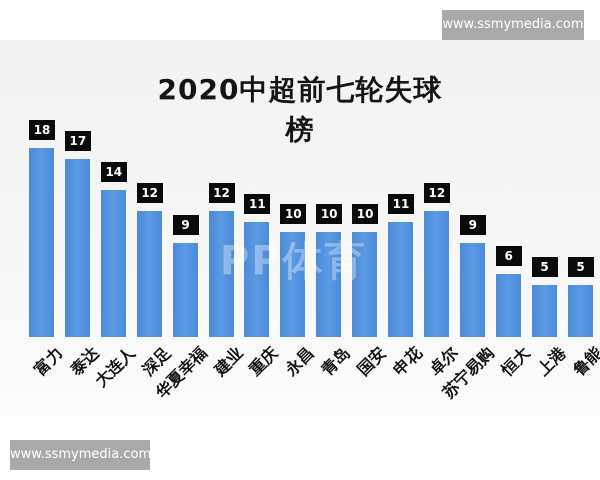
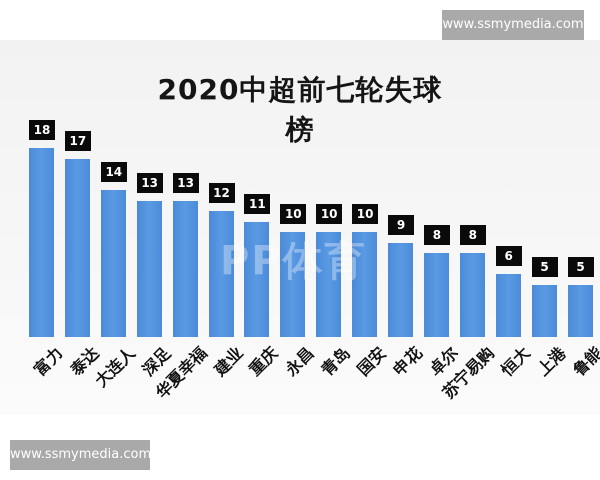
深足: 12 -> 13
华夏幸福: 9 -> 13
申花: 11 -> 9
卓尔: 12 -> 8
苏宁易购: 9 -> 8
